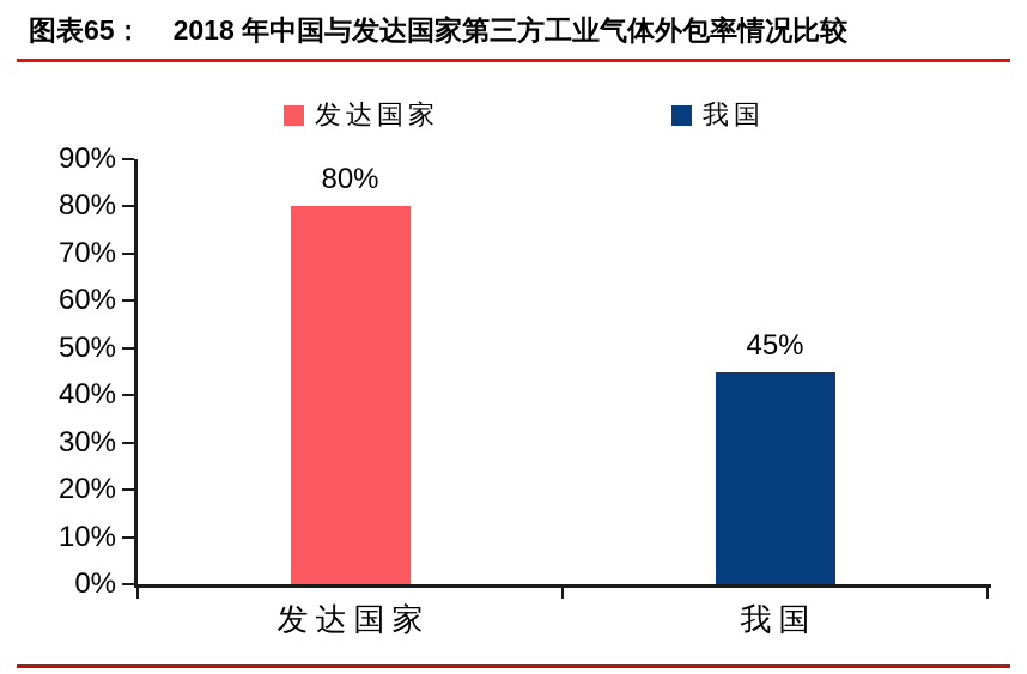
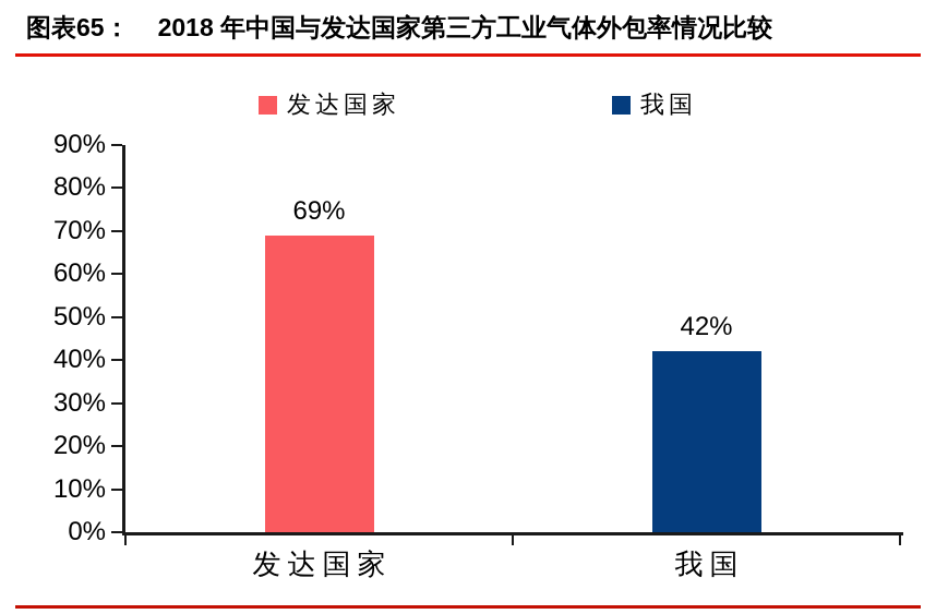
发达国家: 80% -> 69%
我国: 45% -> 42%
